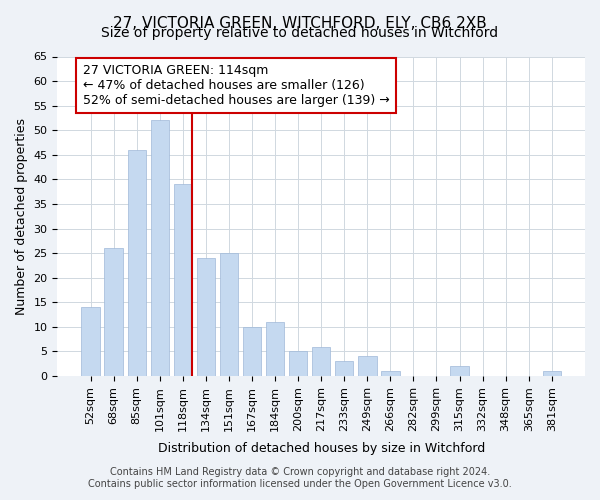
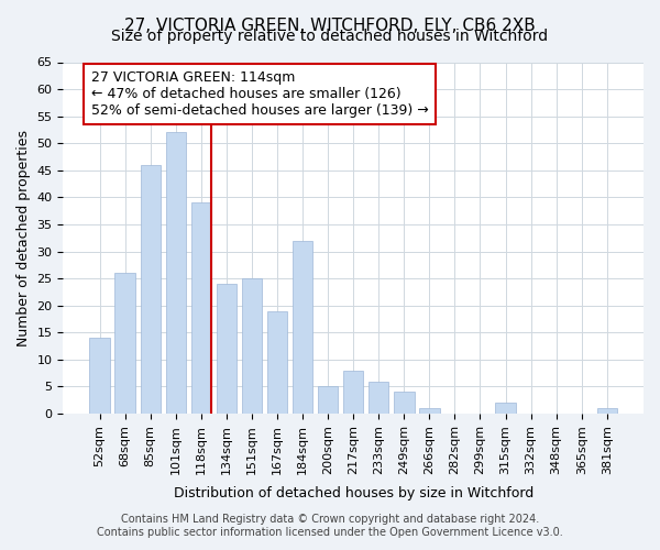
167sqm: 10 -> 19
184sqm: 11 -> 32
217sqm: 6 -> 8
233sqm: 3 -> 6
